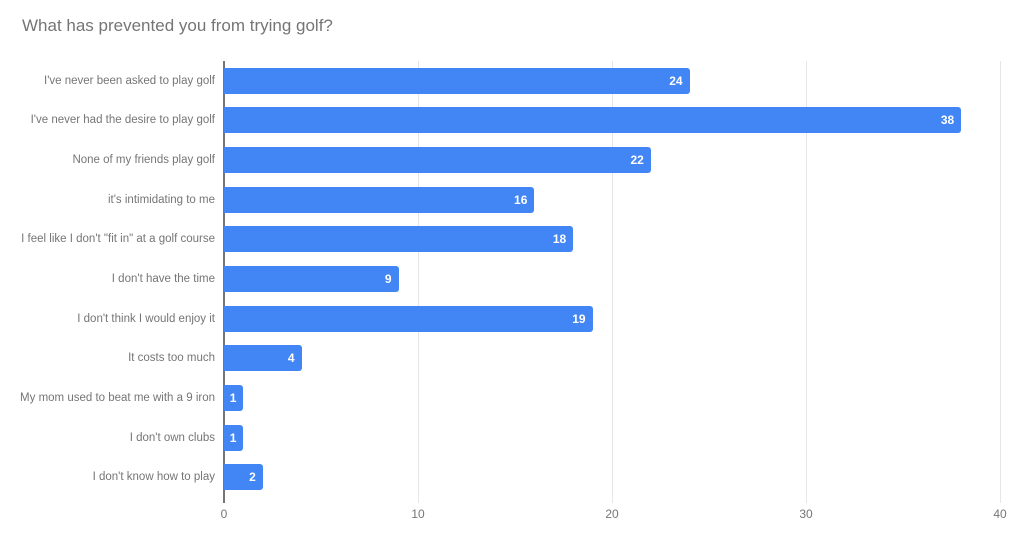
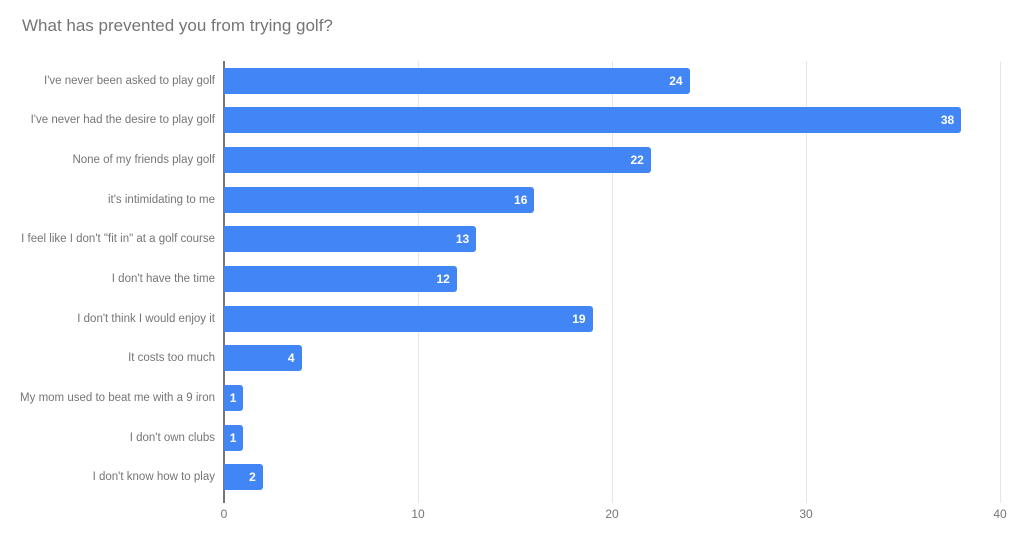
I feel like I don't "fit in" at a golf course: 18 -> 13
I don't have the time: 9 -> 12
